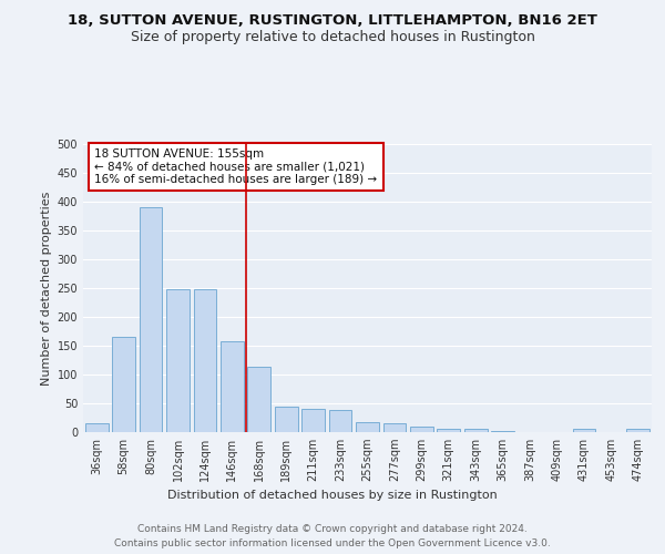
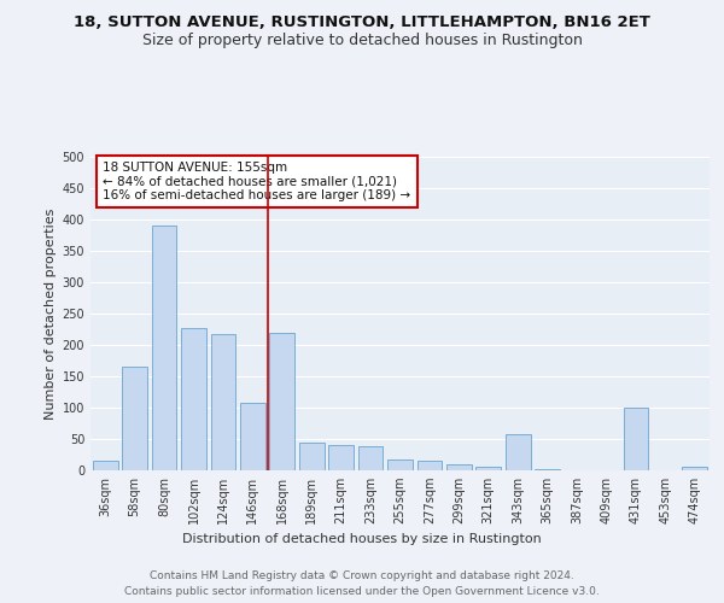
102sqm: 248 -> 226
124sqm: 248 -> 218
146sqm: 158 -> 108
168sqm: 113 -> 220
343sqm: 5 -> 58
431sqm: 5 -> 100
